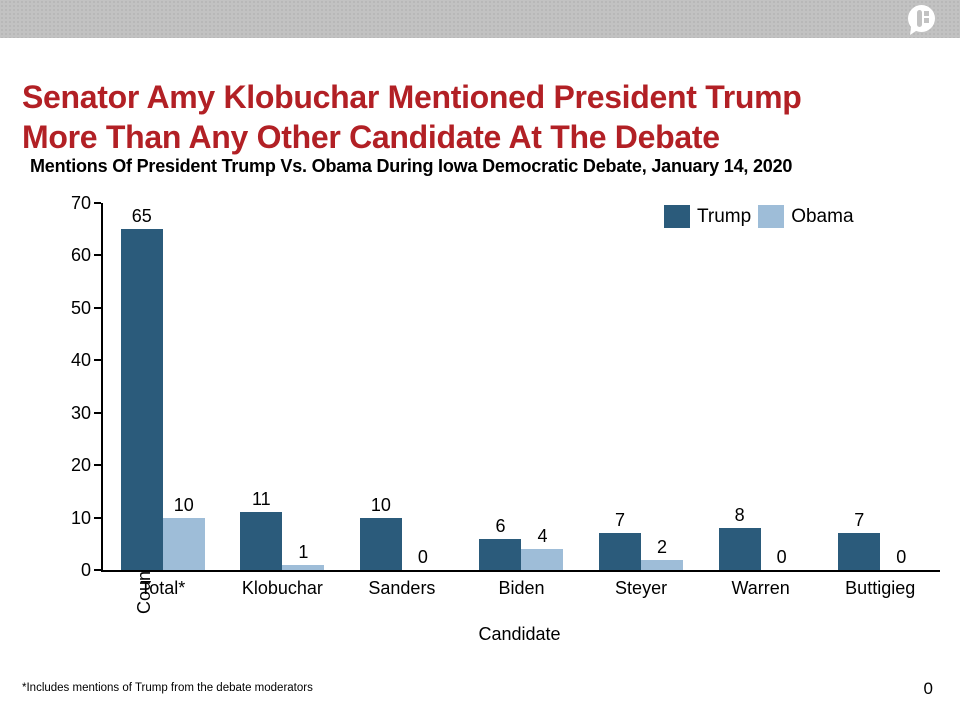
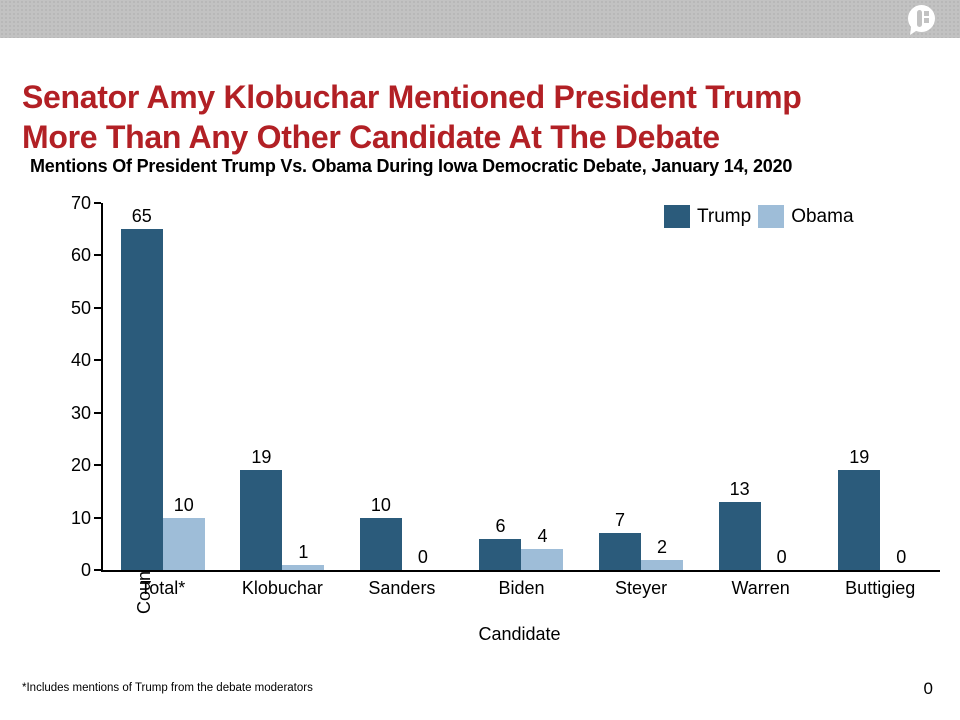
Trump/Klobuchar: 11 -> 19
Trump/Warren: 8 -> 13
Trump/Buttigieg: 7 -> 19
